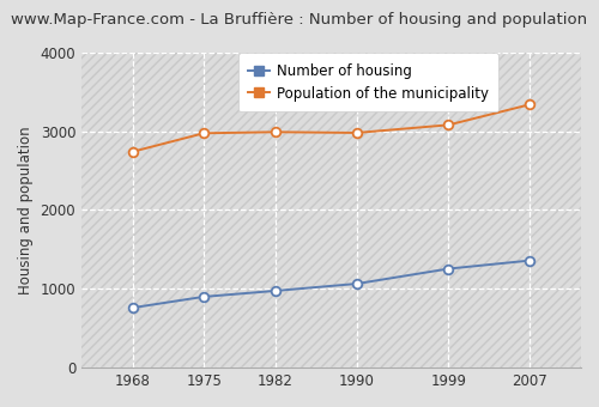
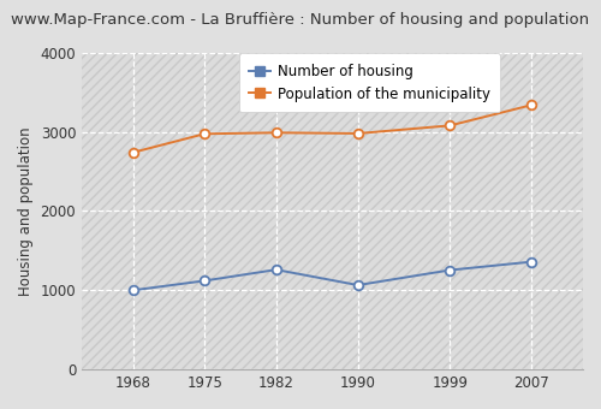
Number of housing/1968: 760 -> 1000
Number of housing/1975: 900 -> 1120
Number of housing/1982: 980 -> 1260
